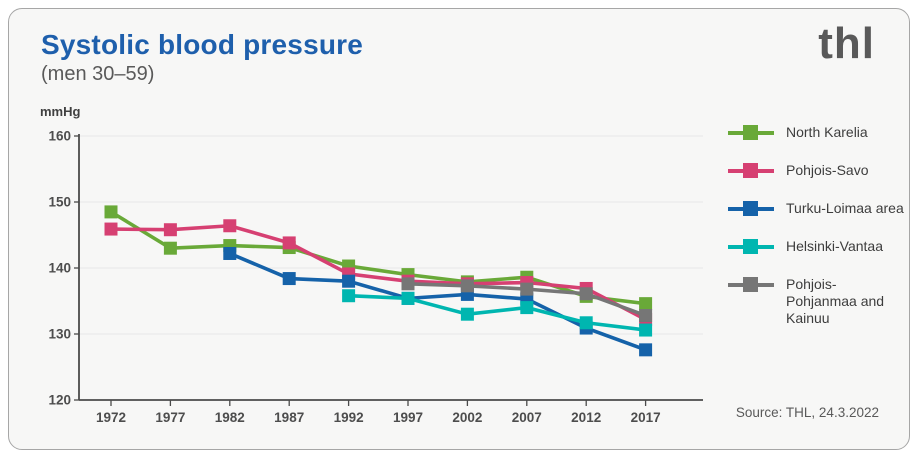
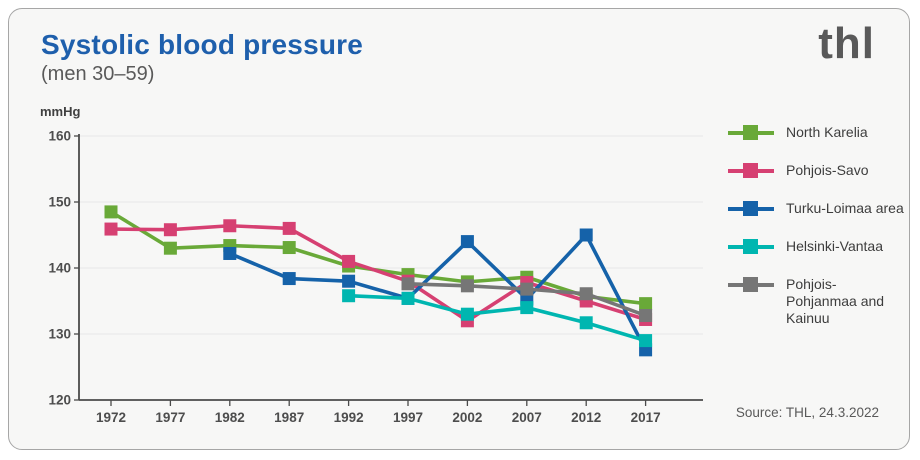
Pohjois-Savo/1987: 144 -> 146
Pohjois-Savo/1992: 139 -> 141
Pohjois-Savo/2002: 138 -> 132
Turku-Loimaa area/2002: 136 -> 144
Pohjois-Savo/2012: 137 -> 135
Turku-Loimaa area/2012: 131 -> 145
Helsinki-Vantaa/2017: 131 -> 129
